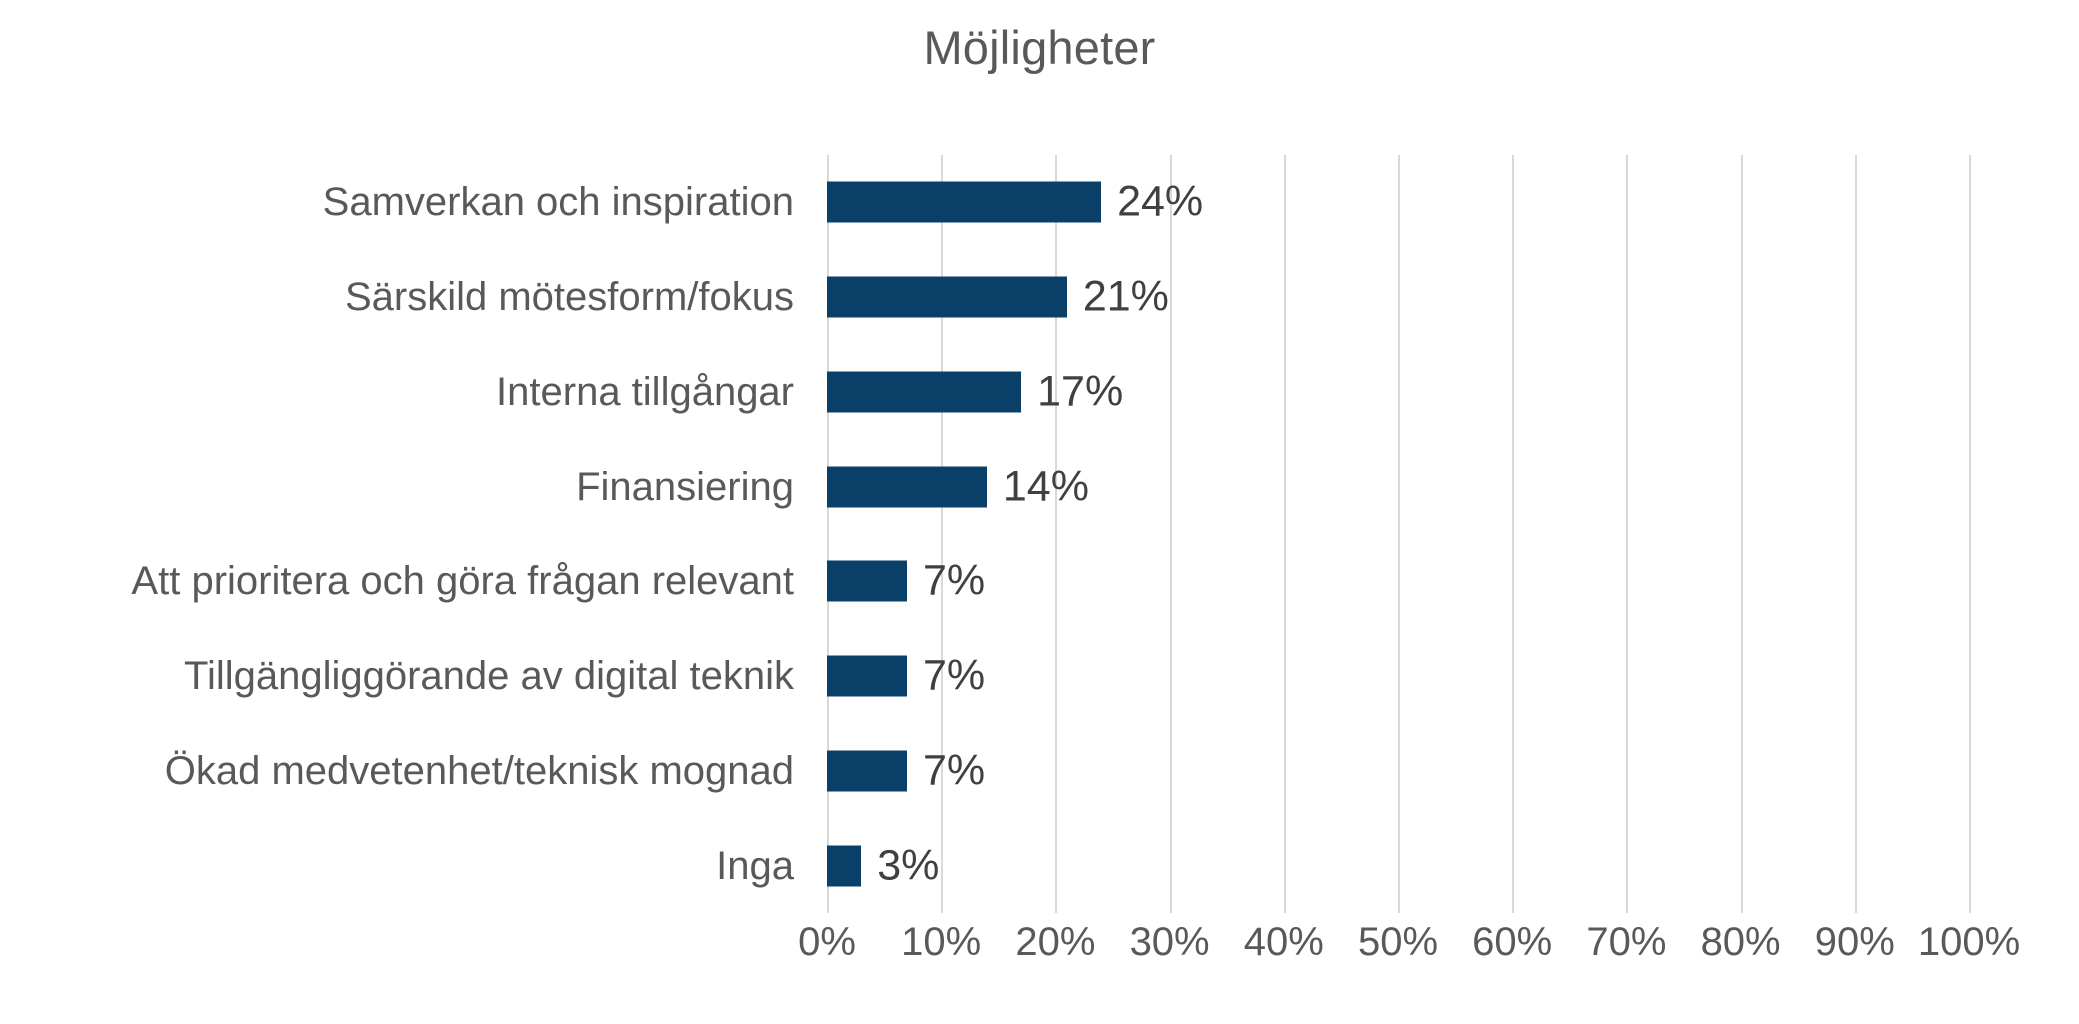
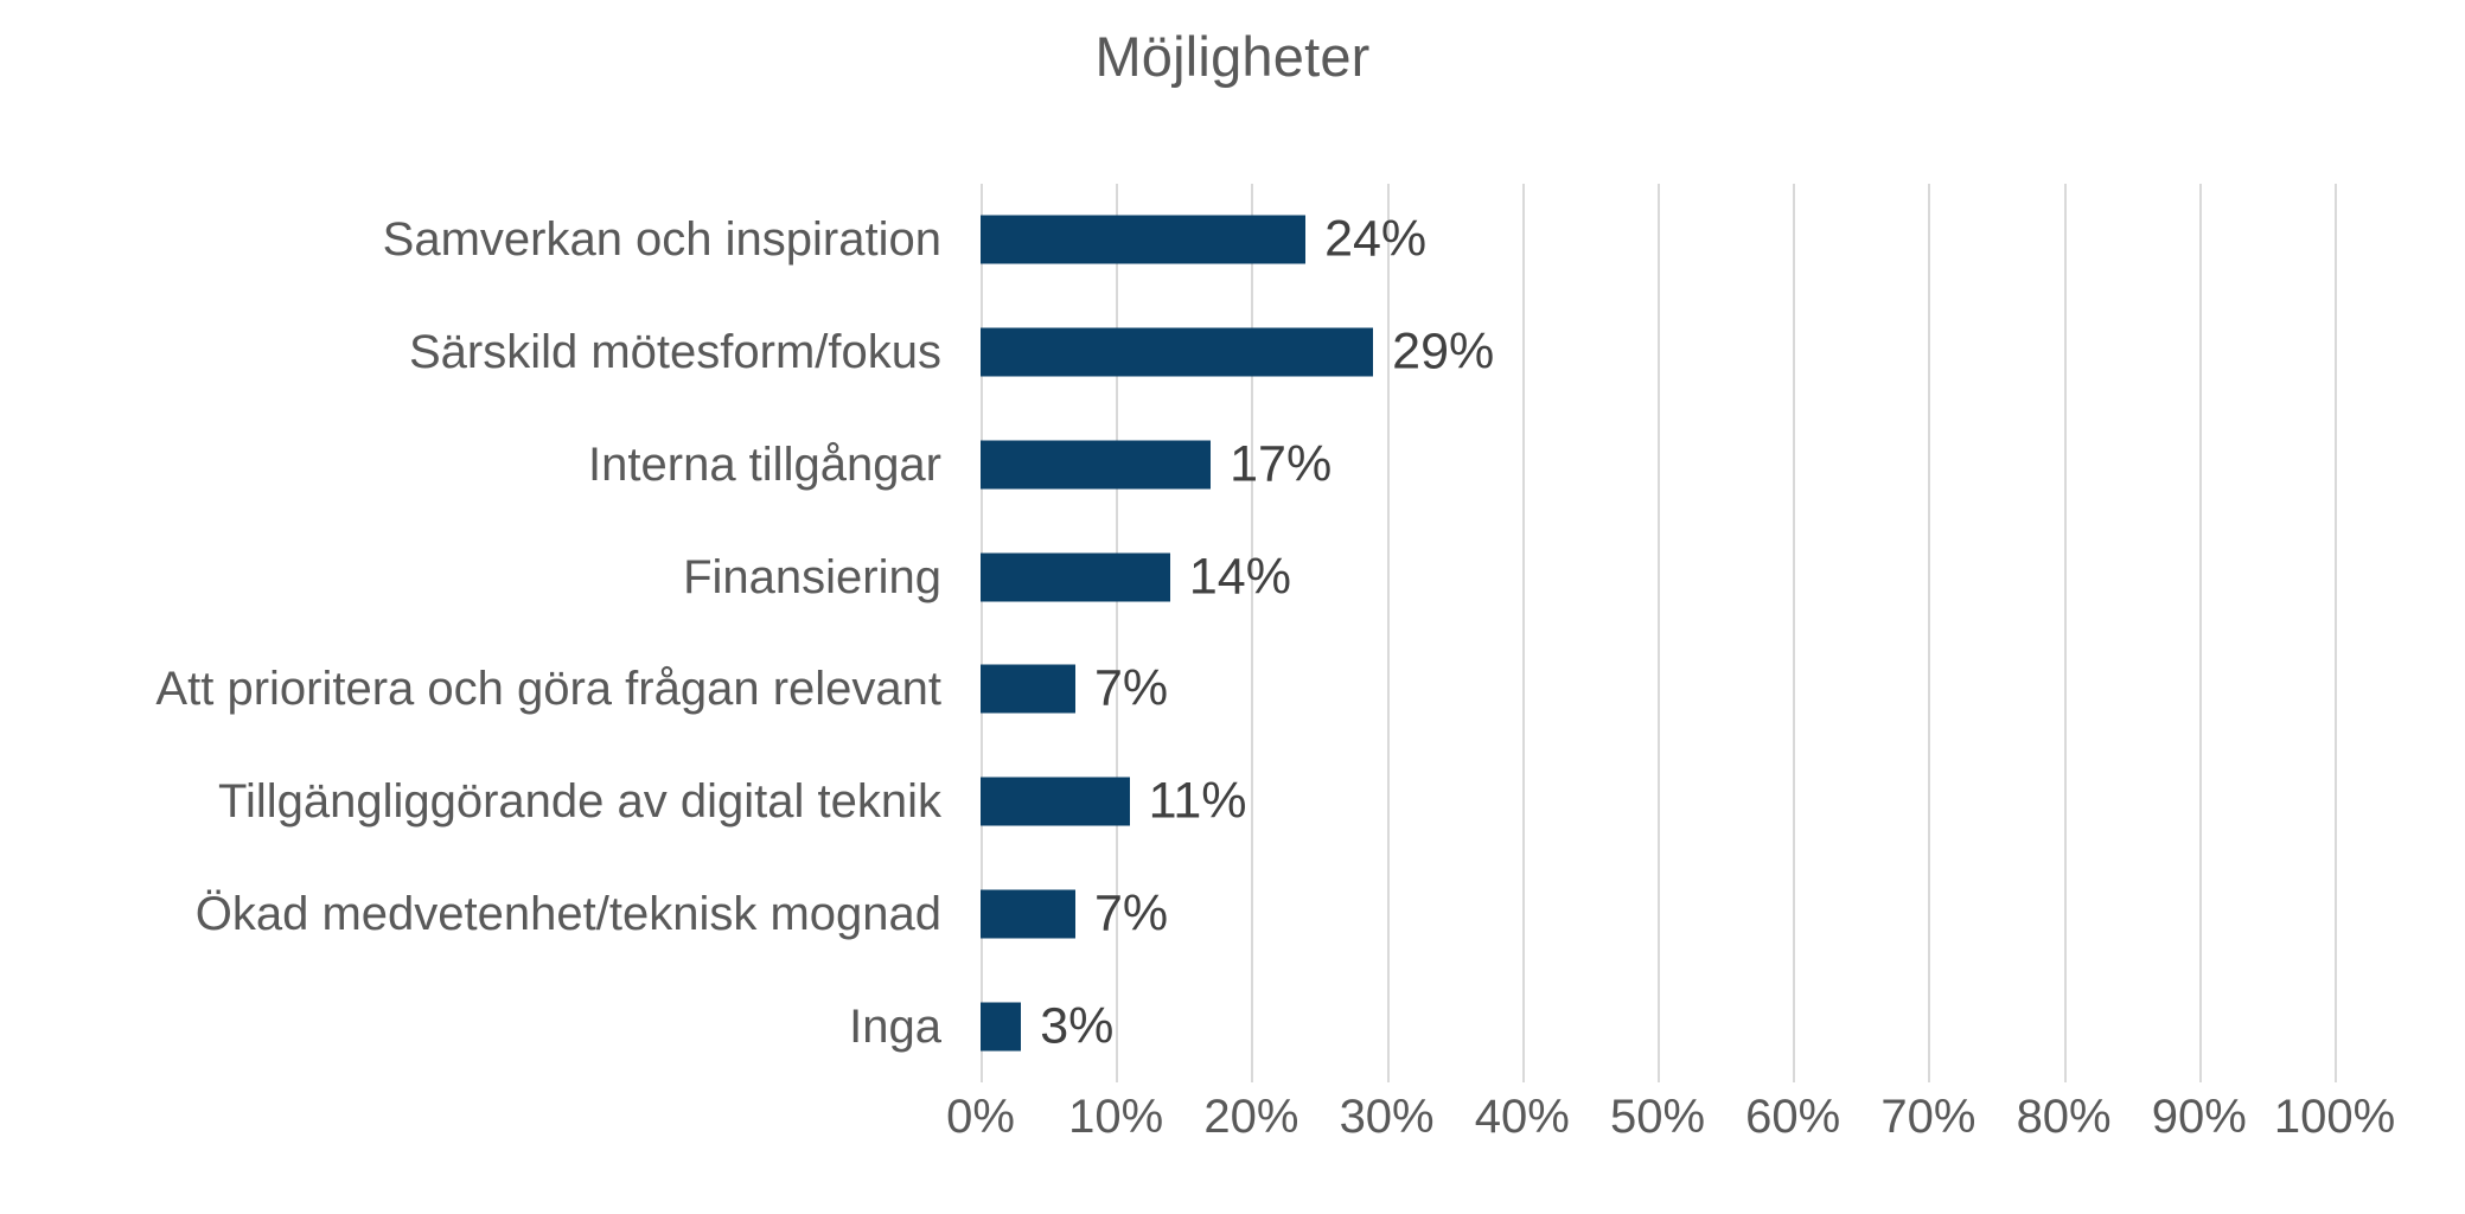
Särskild mötesform/fokus: 21% -> 29%
Tillgängliggörande av digital teknik: 7% -> 11%
